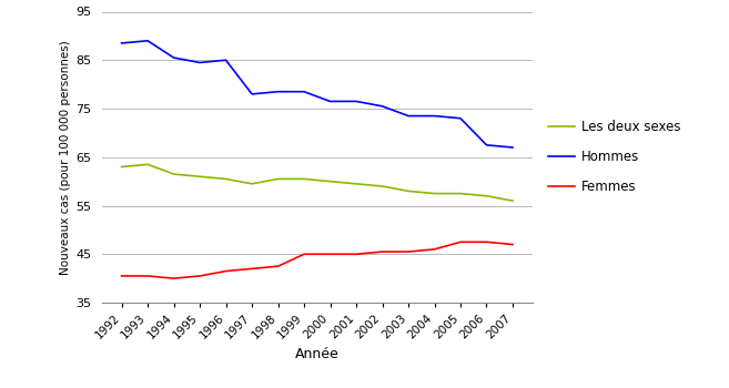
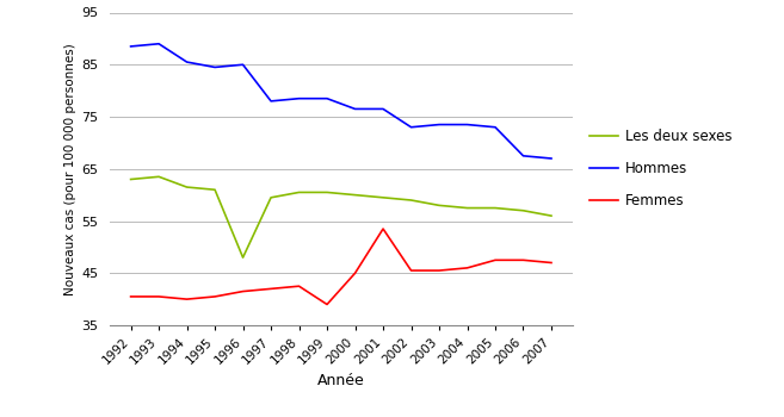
Les deux sexes/1996: 60.5 -> 48.0
Femmes/1999: 45.0 -> 39.0
Femmes/2001: 45.0 -> 53.5
Hommes/2002: 75.5 -> 73.0
